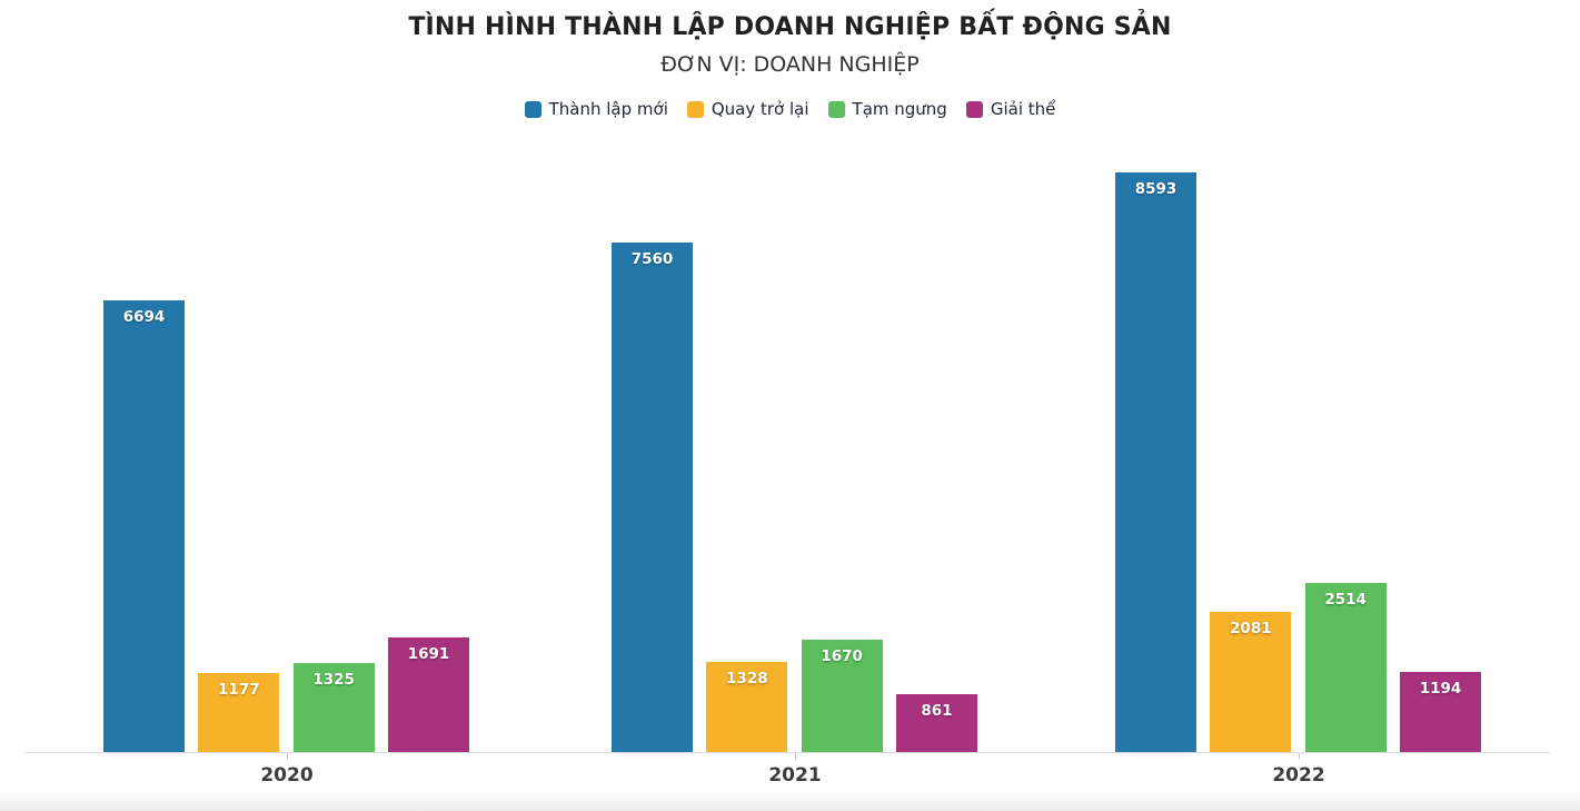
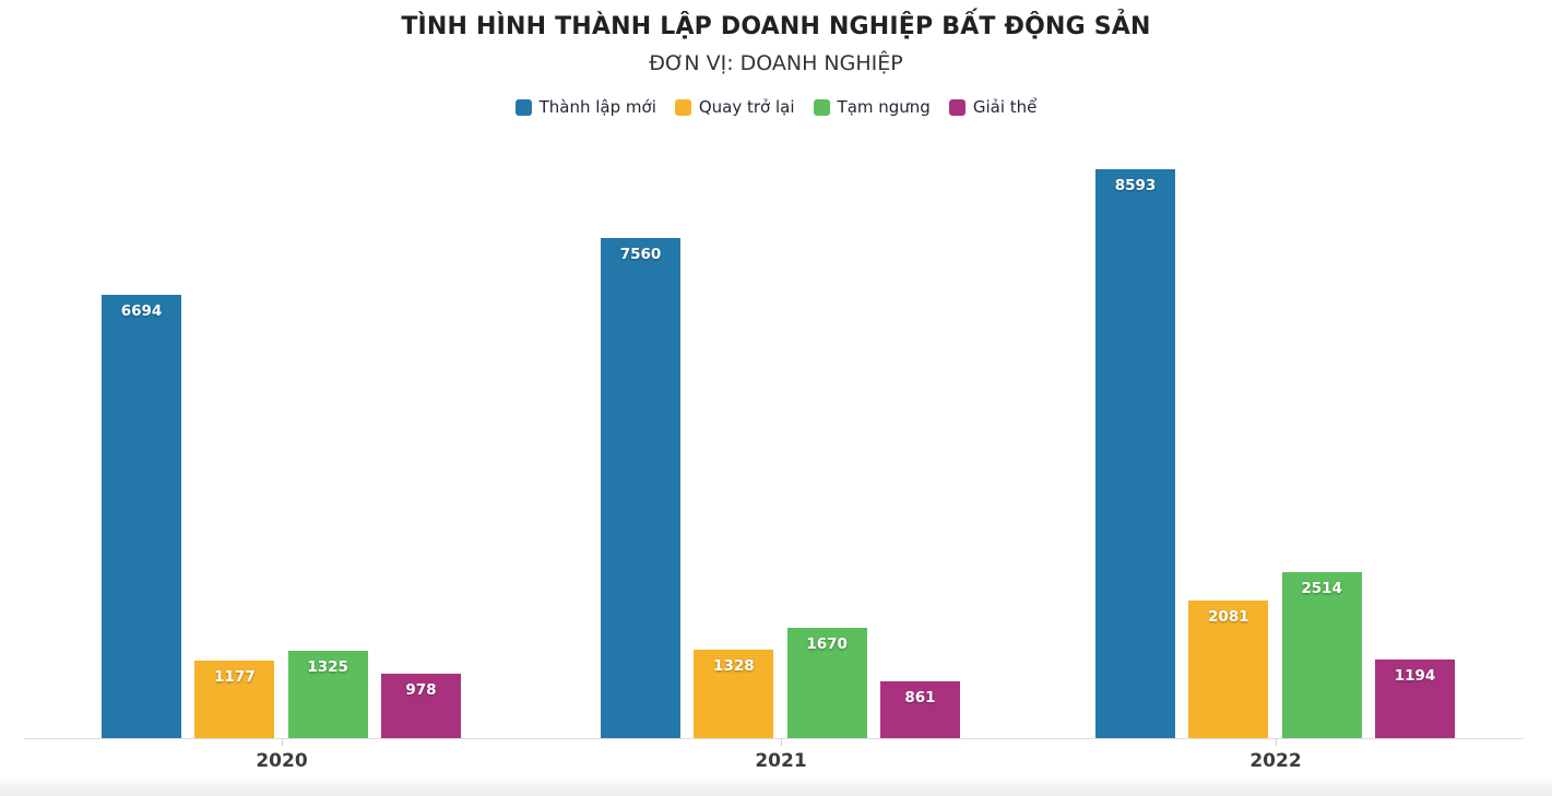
Giải thể/2020: 1691 -> 978
